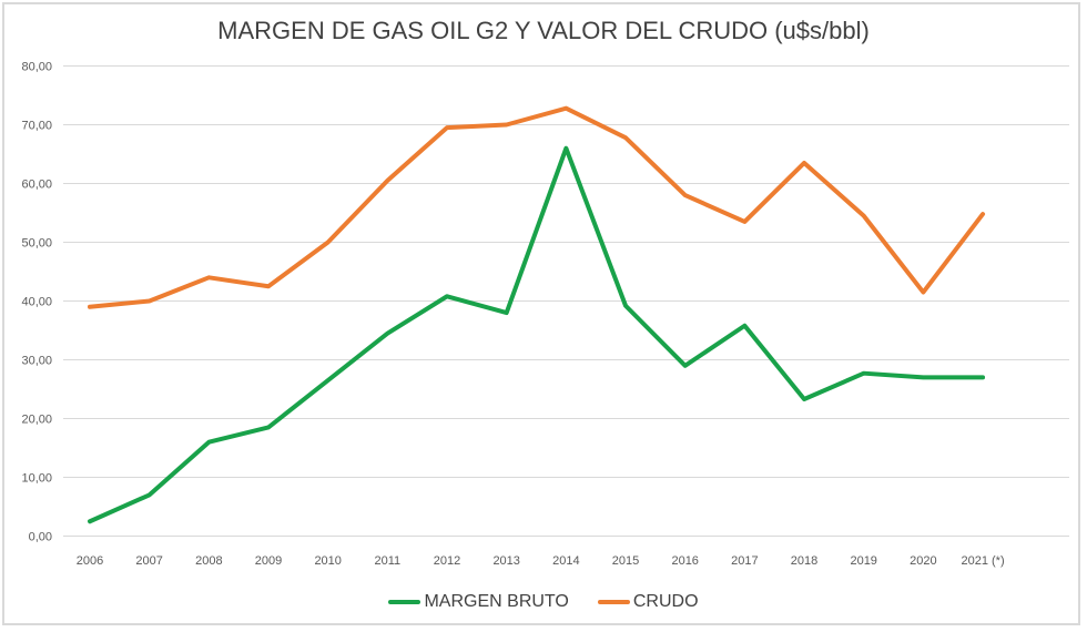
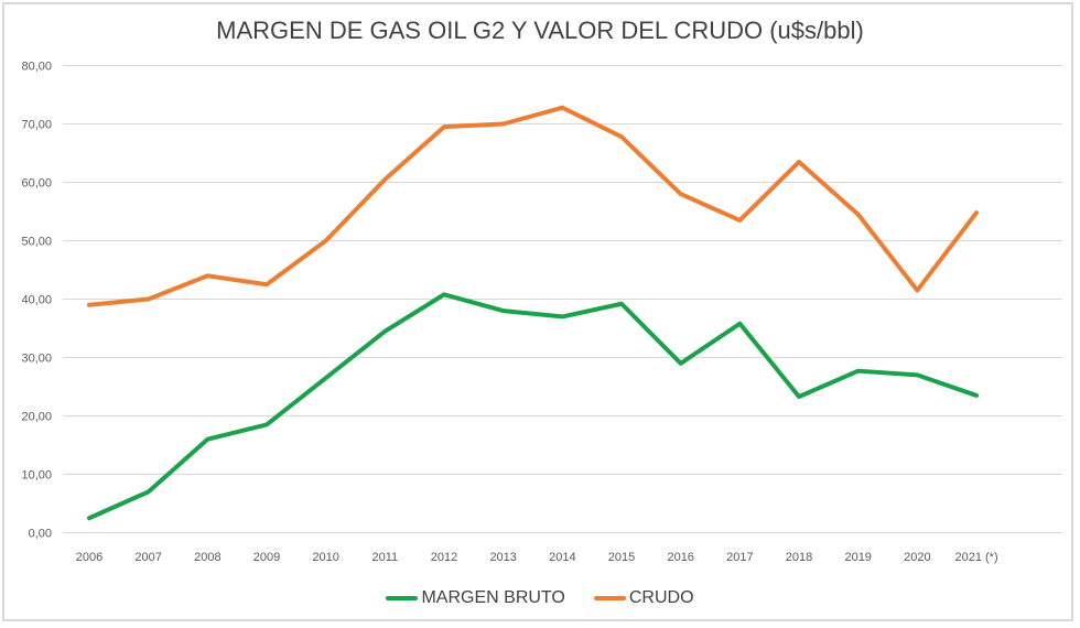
MARGEN BRUTO/2014: 66 -> 37
MARGEN BRUTO/2021 (*): 27 -> 24
